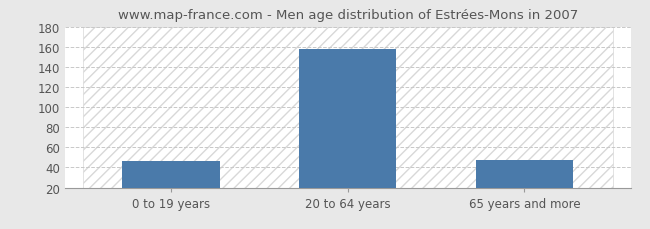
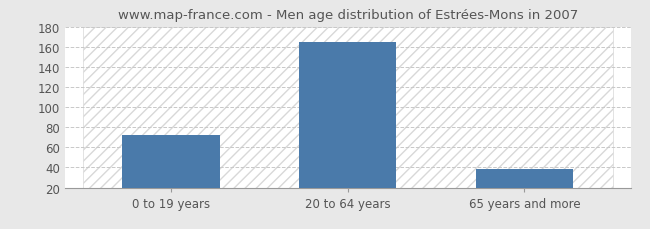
0 to 19 years: 46 -> 72
20 to 64 years: 158 -> 165
65 years and more: 47 -> 38
